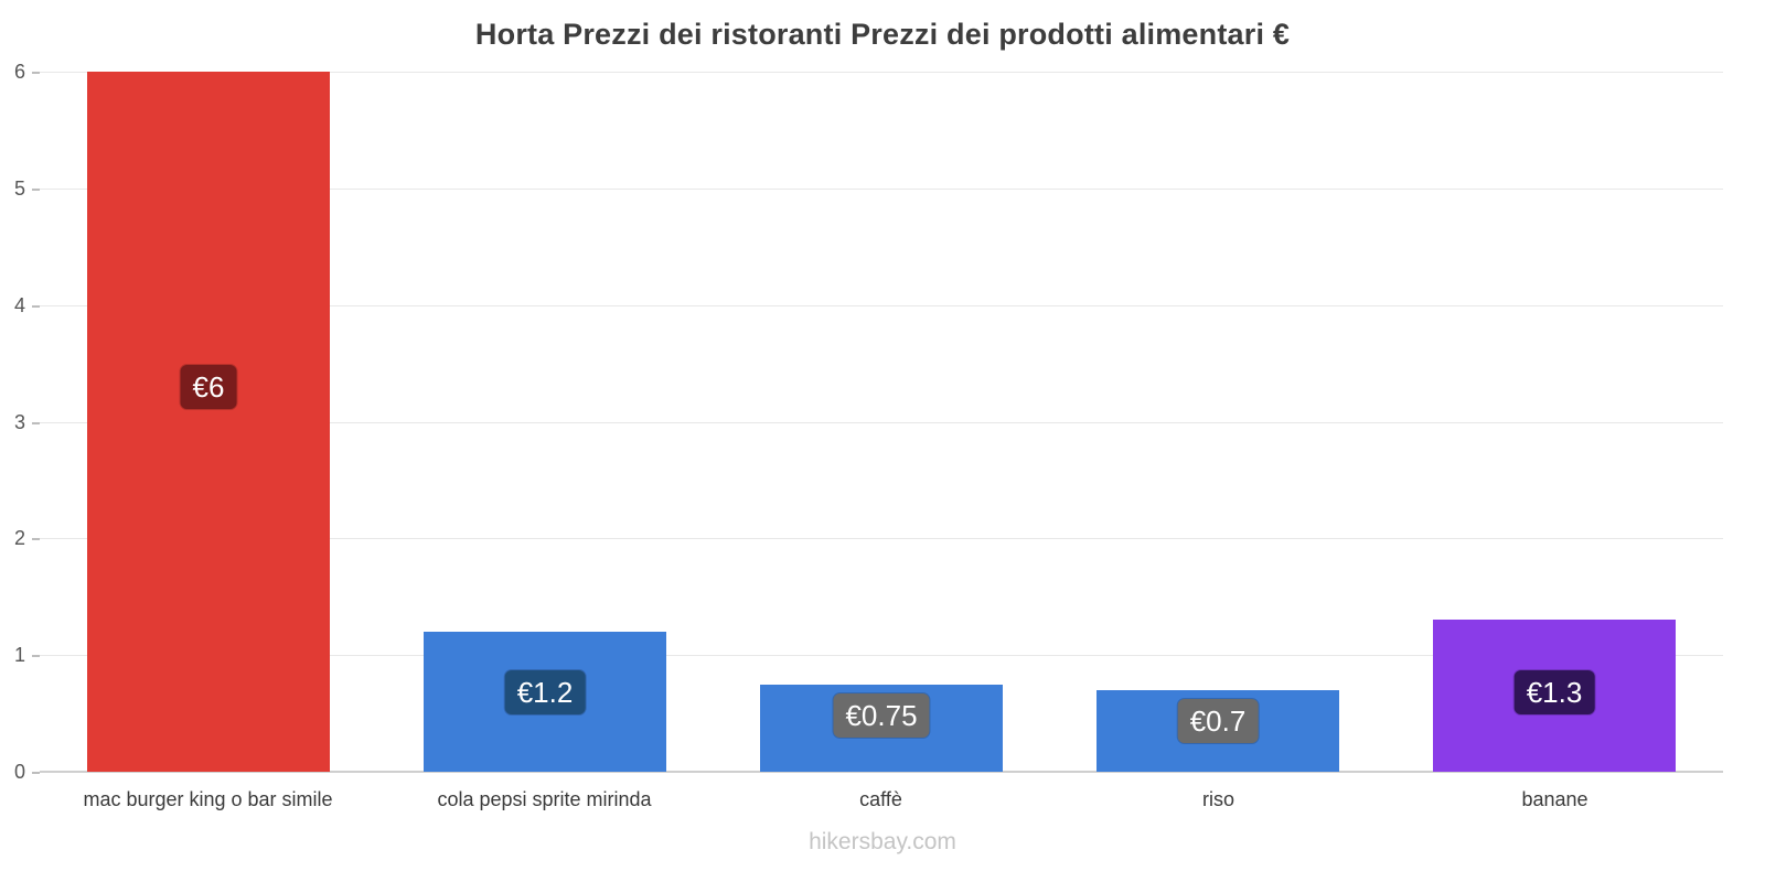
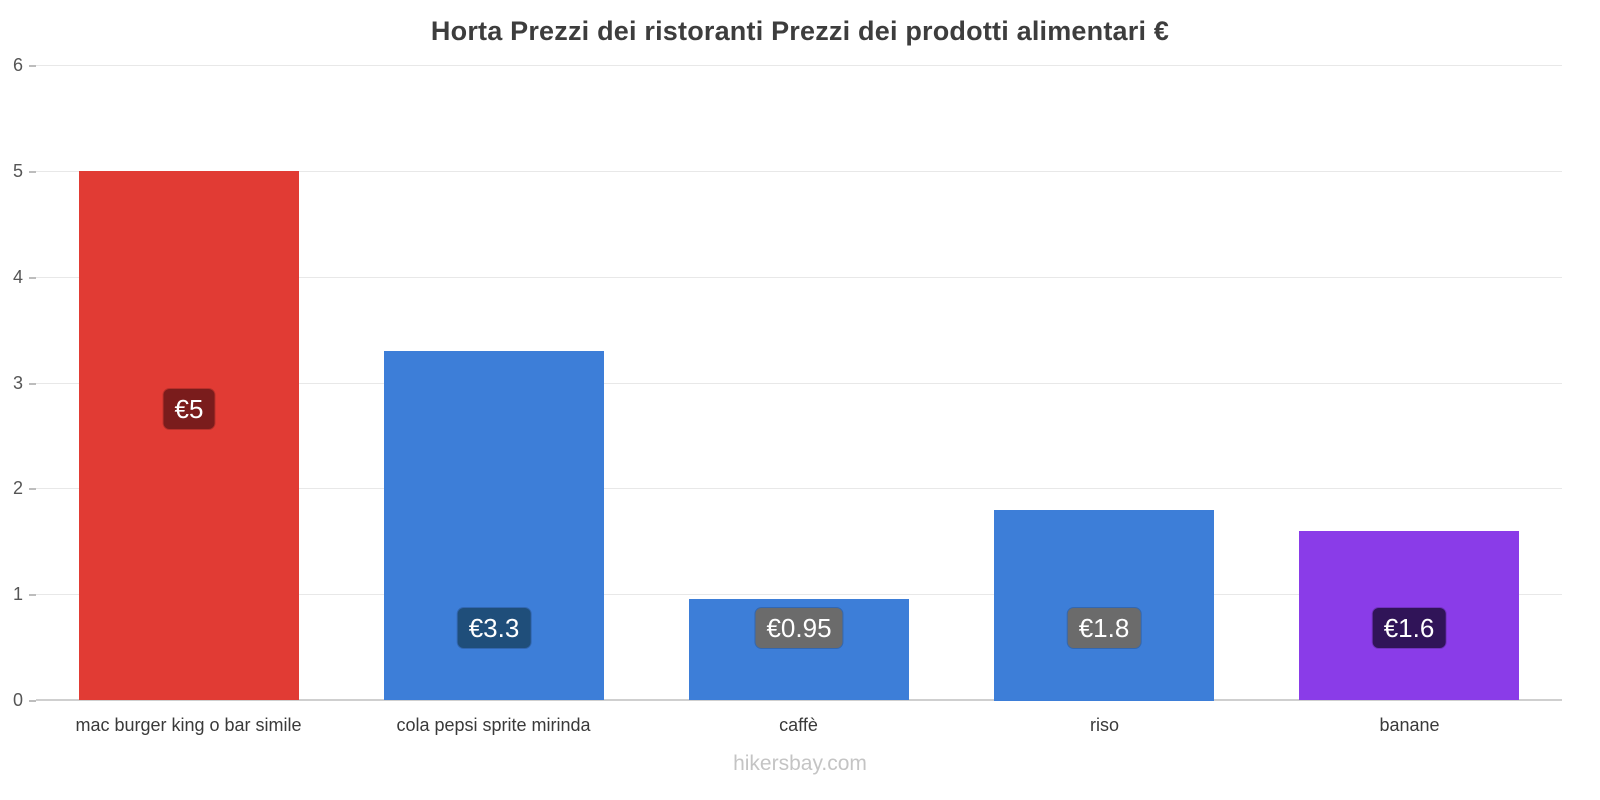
mac burger king o bar simile: €6 -> €5
cola pepsi sprite mirinda: €1.2 -> €3.3
caffè: €0.75 -> €0.95
riso: €0.7 -> €1.8
banane: €1.3 -> €1.6
